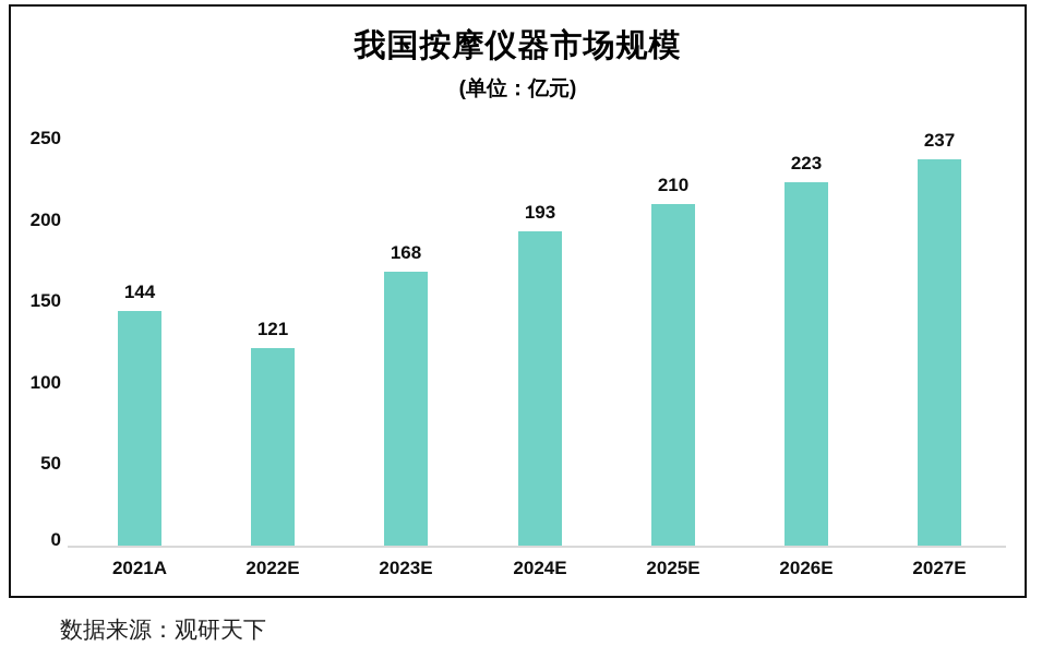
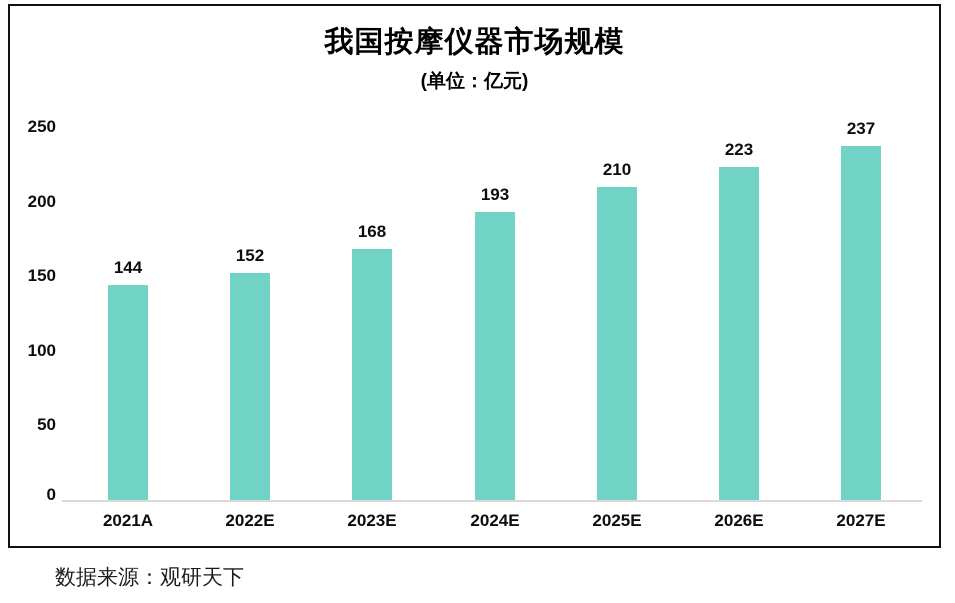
2022E: 121 -> 152
